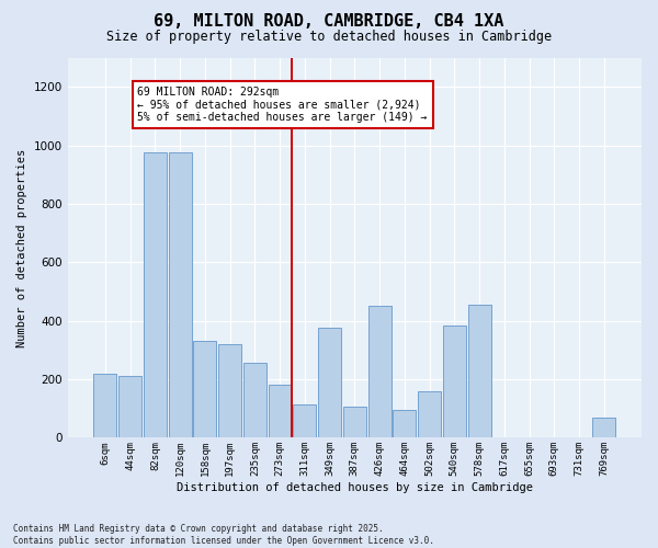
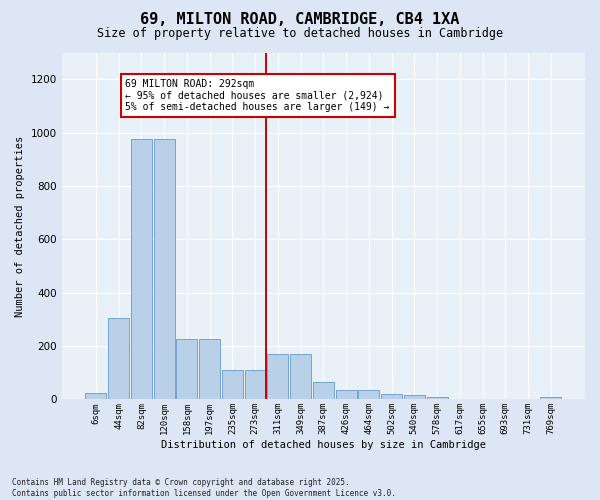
6sqm: 220 -> 25
44sqm: 210 -> 305
158sqm: 330 -> 225
197sqm: 320 -> 225
235sqm: 255 -> 110
273sqm: 180 -> 110
311sqm: 115 -> 170
349sqm: 375 -> 170
387sqm: 105 -> 65
426sqm: 450 -> 35
464sqm: 95 -> 35
502sqm: 160 -> 20
540sqm: 385 -> 15
578sqm: 455 -> 10
769sqm: 70 -> 10
